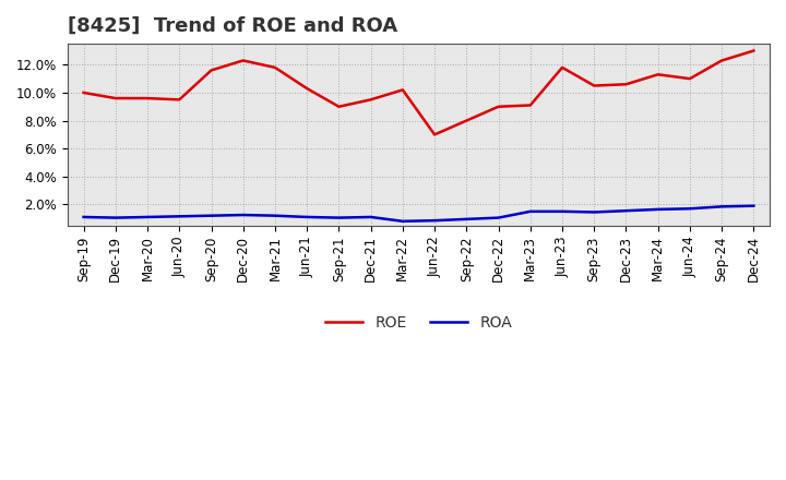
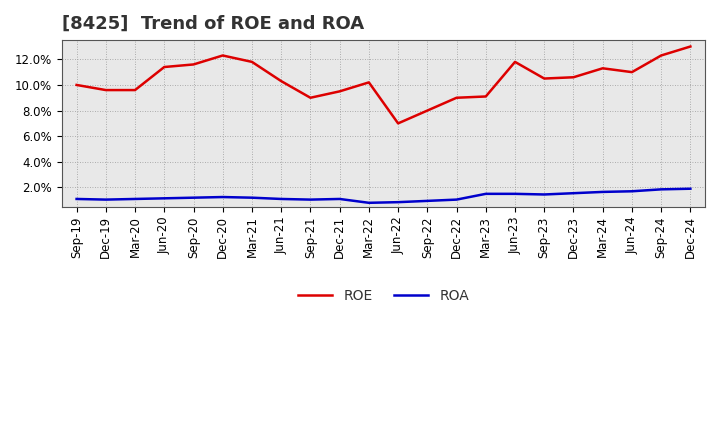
ROE/Jun-20: 9.5% -> 11.4%
